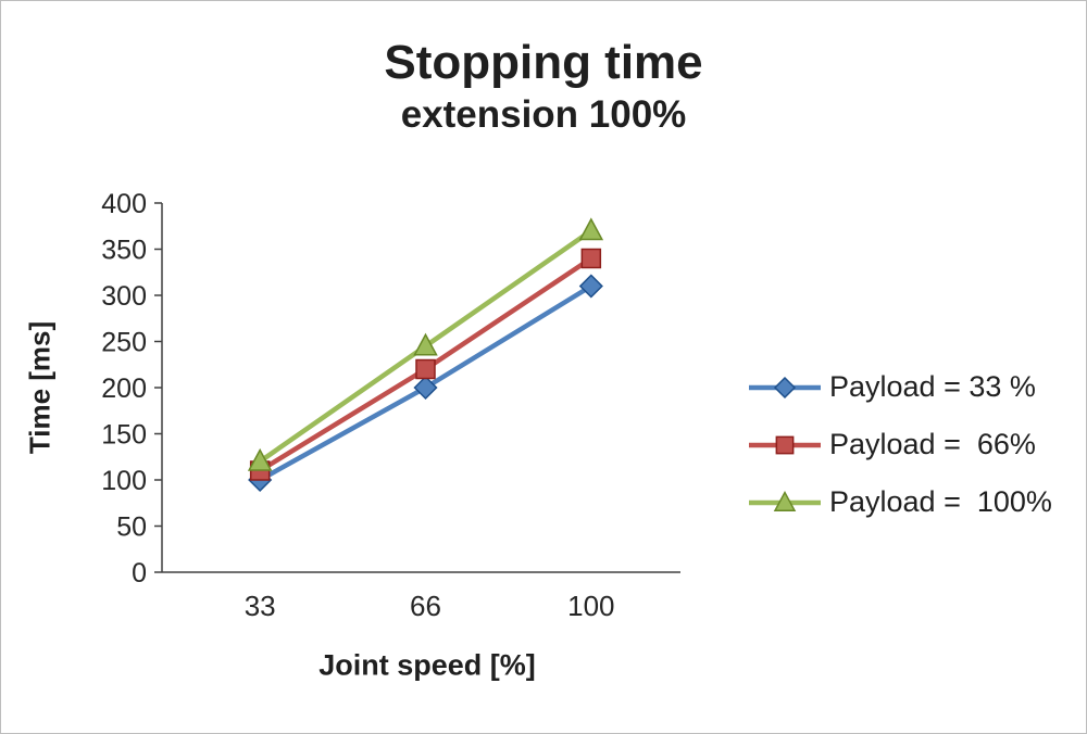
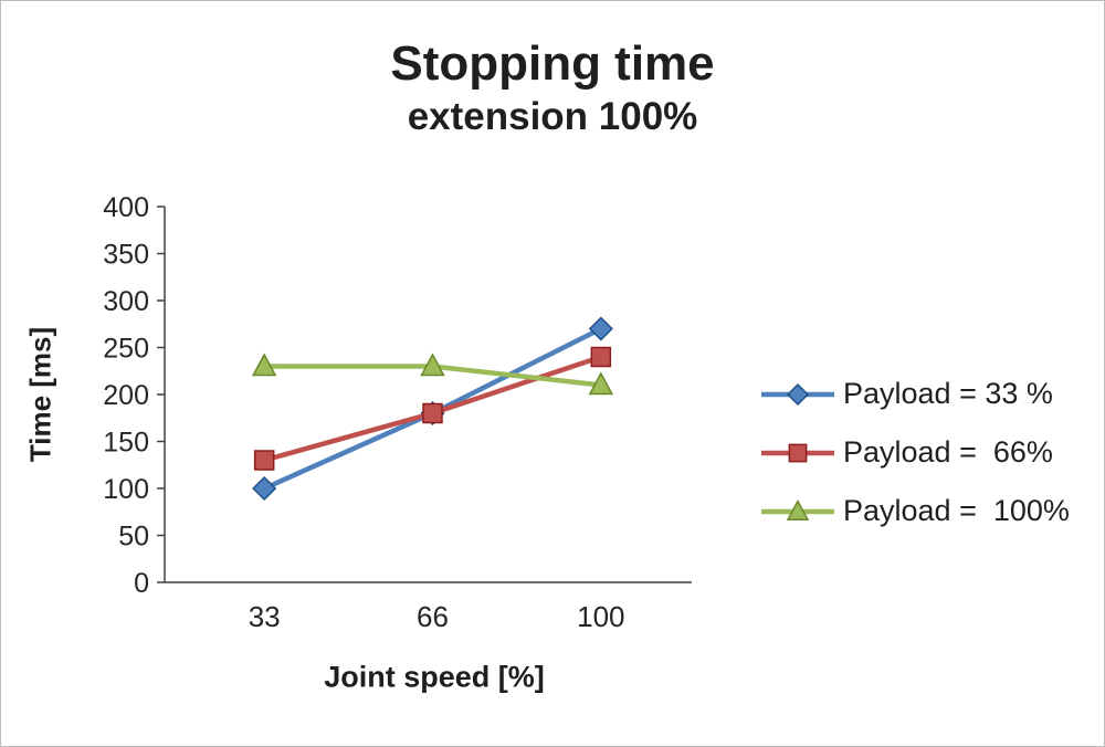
Payload = 66%/33: 110 -> 130
Payload = 100%/33: 120 -> 230
Payload = 33 %/66: 200 -> 180
Payload = 66%/66: 220 -> 180
Payload = 100%/66: 240 -> 230
Payload = 33 %/100: 310 -> 270
Payload = 66%/100: 340 -> 240
Payload = 100%/100: 370 -> 210
